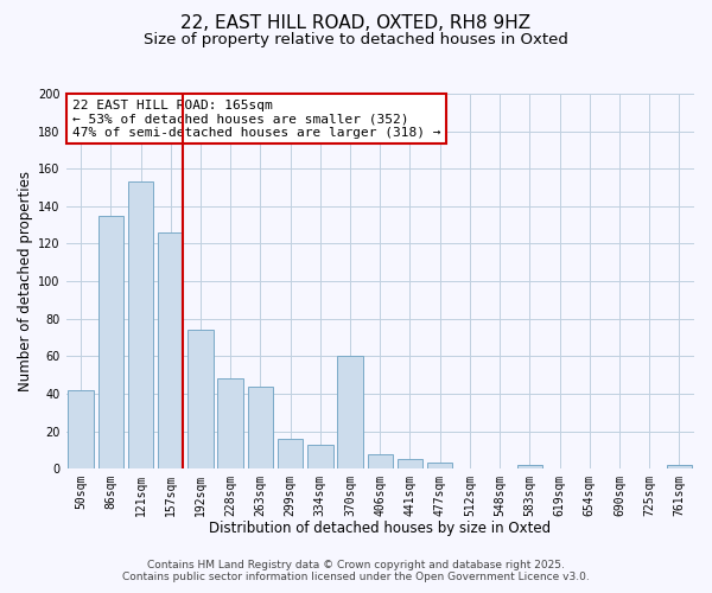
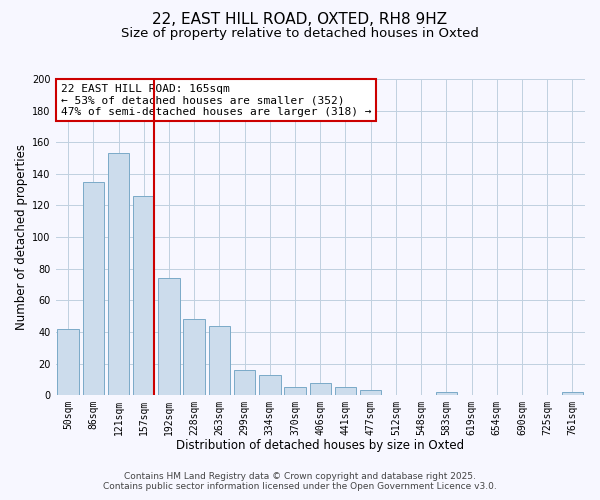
370sqm: 60 -> 5
